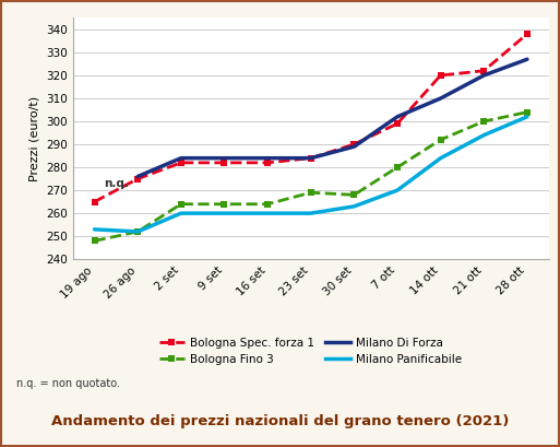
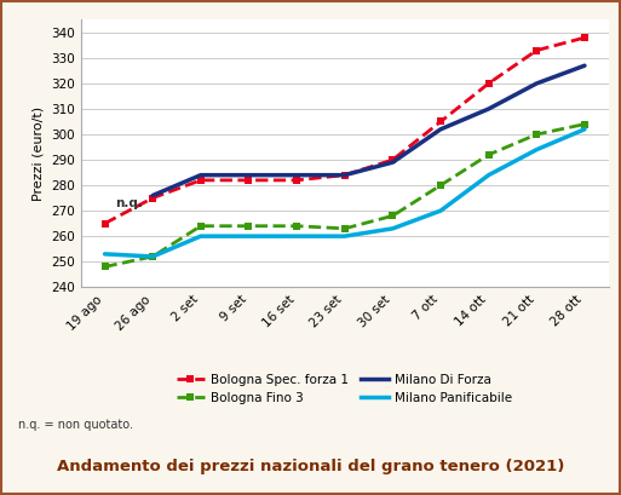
Bologna Fino 3/23 set: 269 -> 263
Bologna Spec. forza 1/7 ott: 299 -> 305
Bologna Spec. forza 1/21 ott: 322 -> 333
